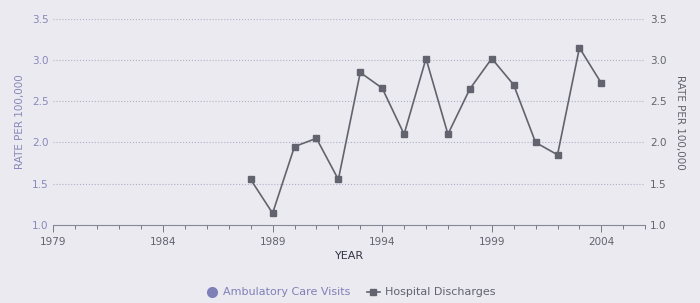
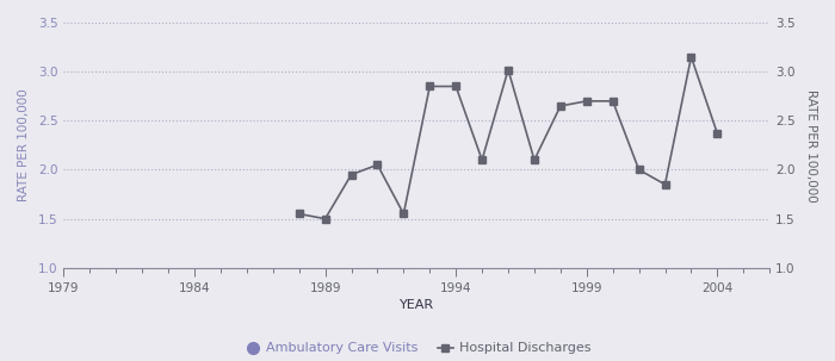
1989: 1.14 -> 1.50
1994: 2.66 -> 2.85
1999: 3.02 -> 2.70
2004: 2.72 -> 2.37
